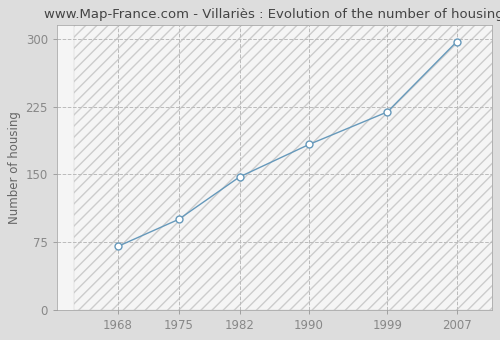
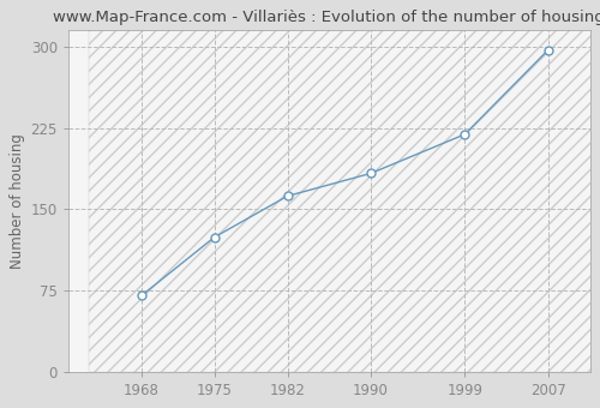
1975: 100 -> 124
1982: 147 -> 162
